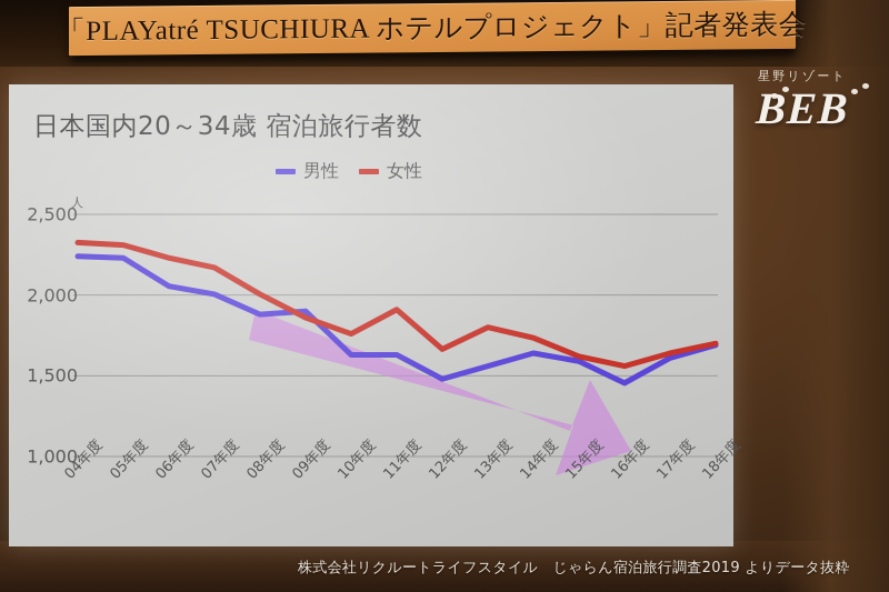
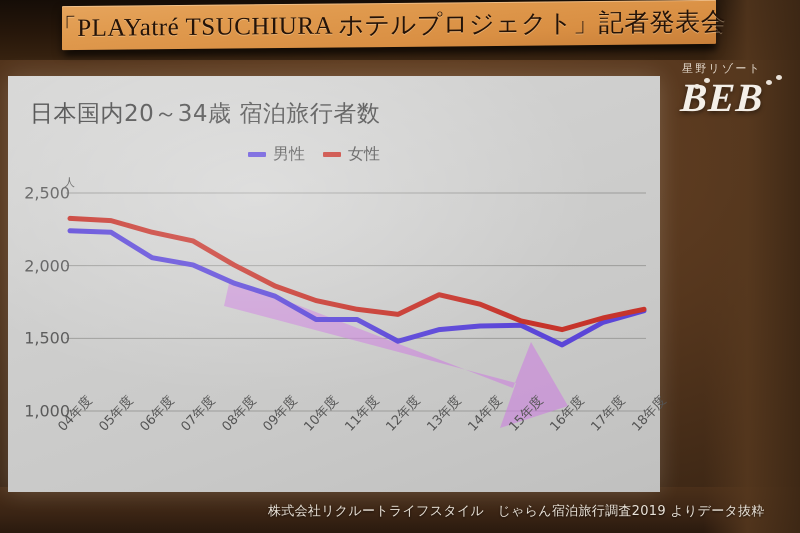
男性/09年度: 1900 -> 1790
女性/11年度: 1910 -> 1700
男性/14年度: 1640 -> 1580
